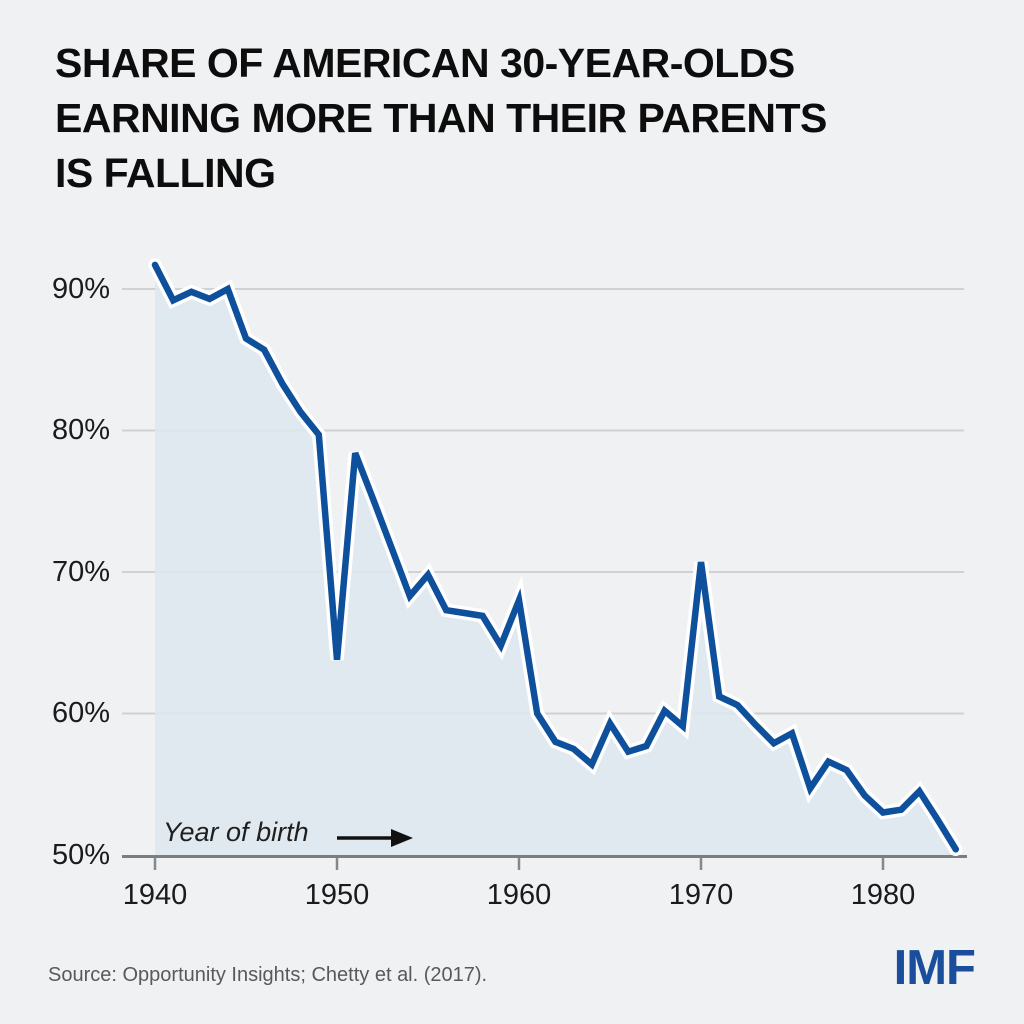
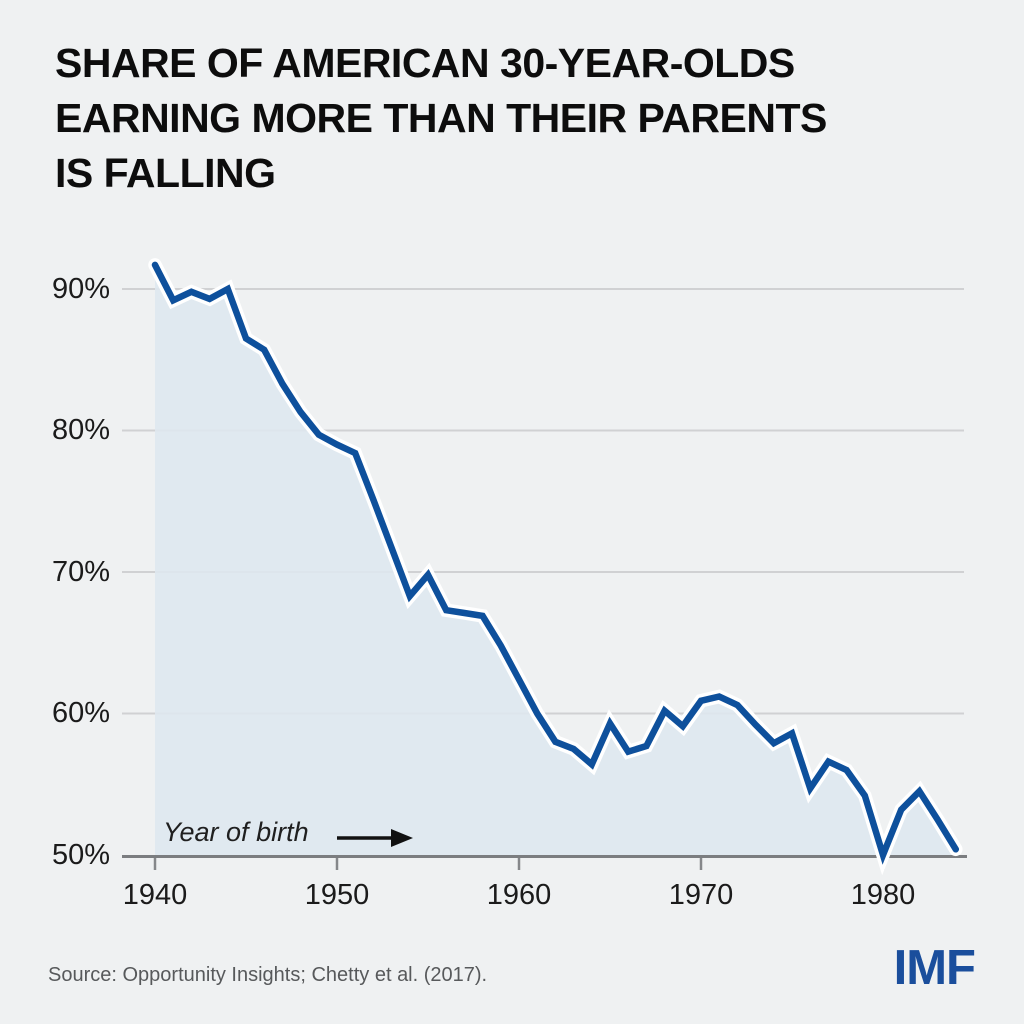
1950: 63.8% -> 79.0%
1960: 68.0% -> 62.4%
1970: 70.7% -> 60.9%
1980: 53.0% -> 50.0%
